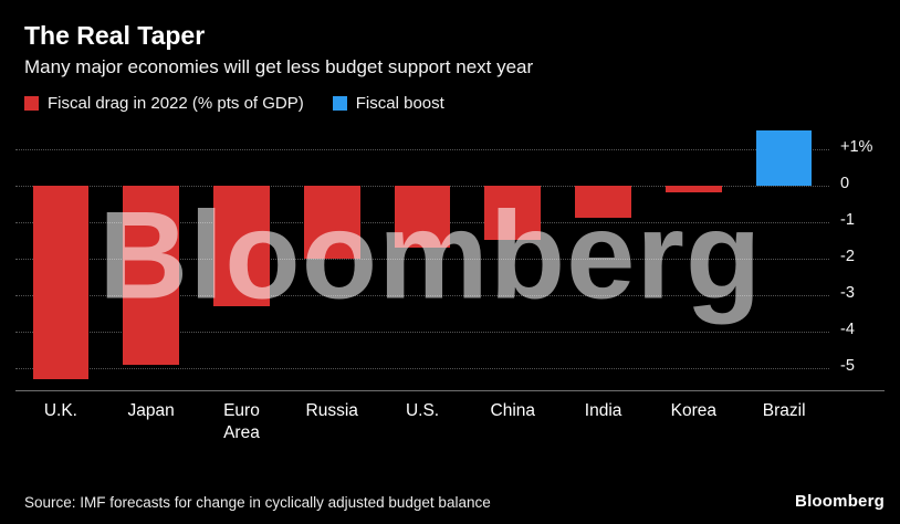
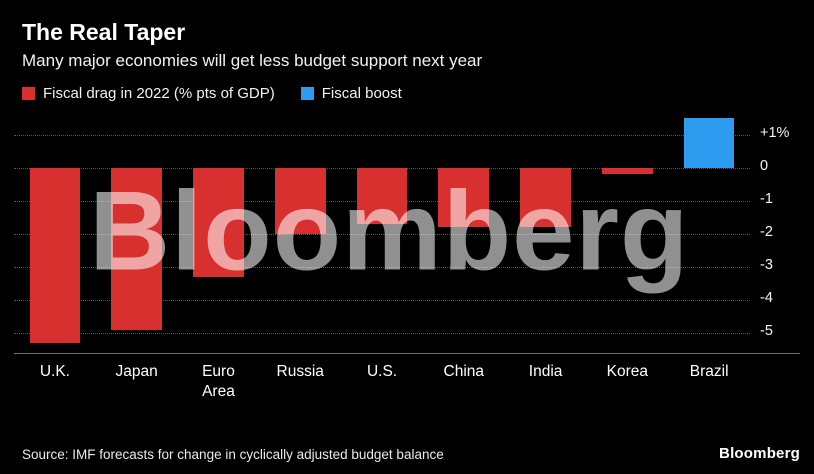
China: -1.5% -> -1.8%
India: -0.9% -> -1.8%
